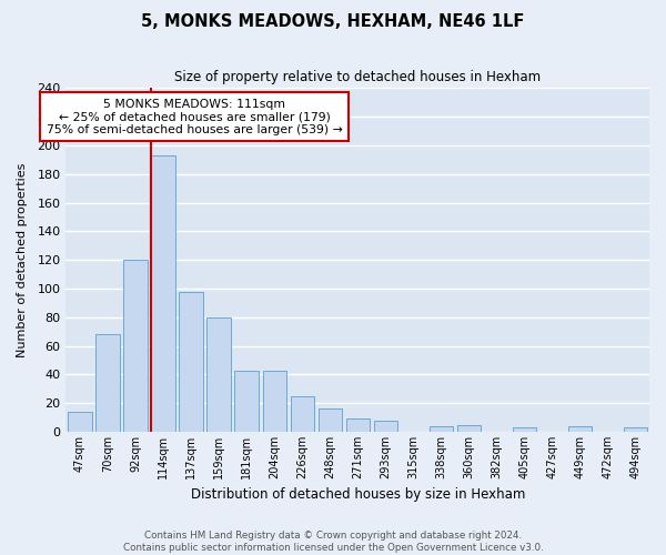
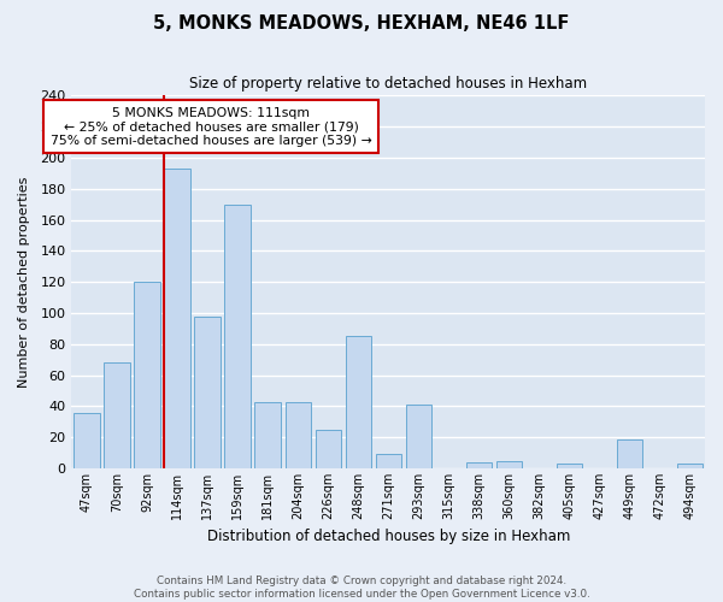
47sqm: 14 -> 36
159sqm: 80 -> 170
248sqm: 16 -> 85
293sqm: 8 -> 41
449sqm: 4 -> 19
